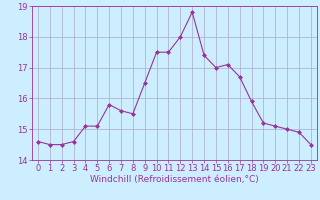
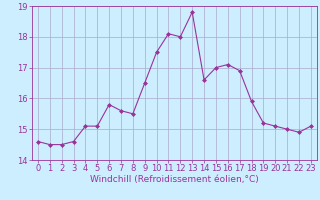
11: 17.5 -> 18.1
14: 17.4 -> 16.6
17: 16.7 -> 16.9
23: 14.5 -> 15.1
